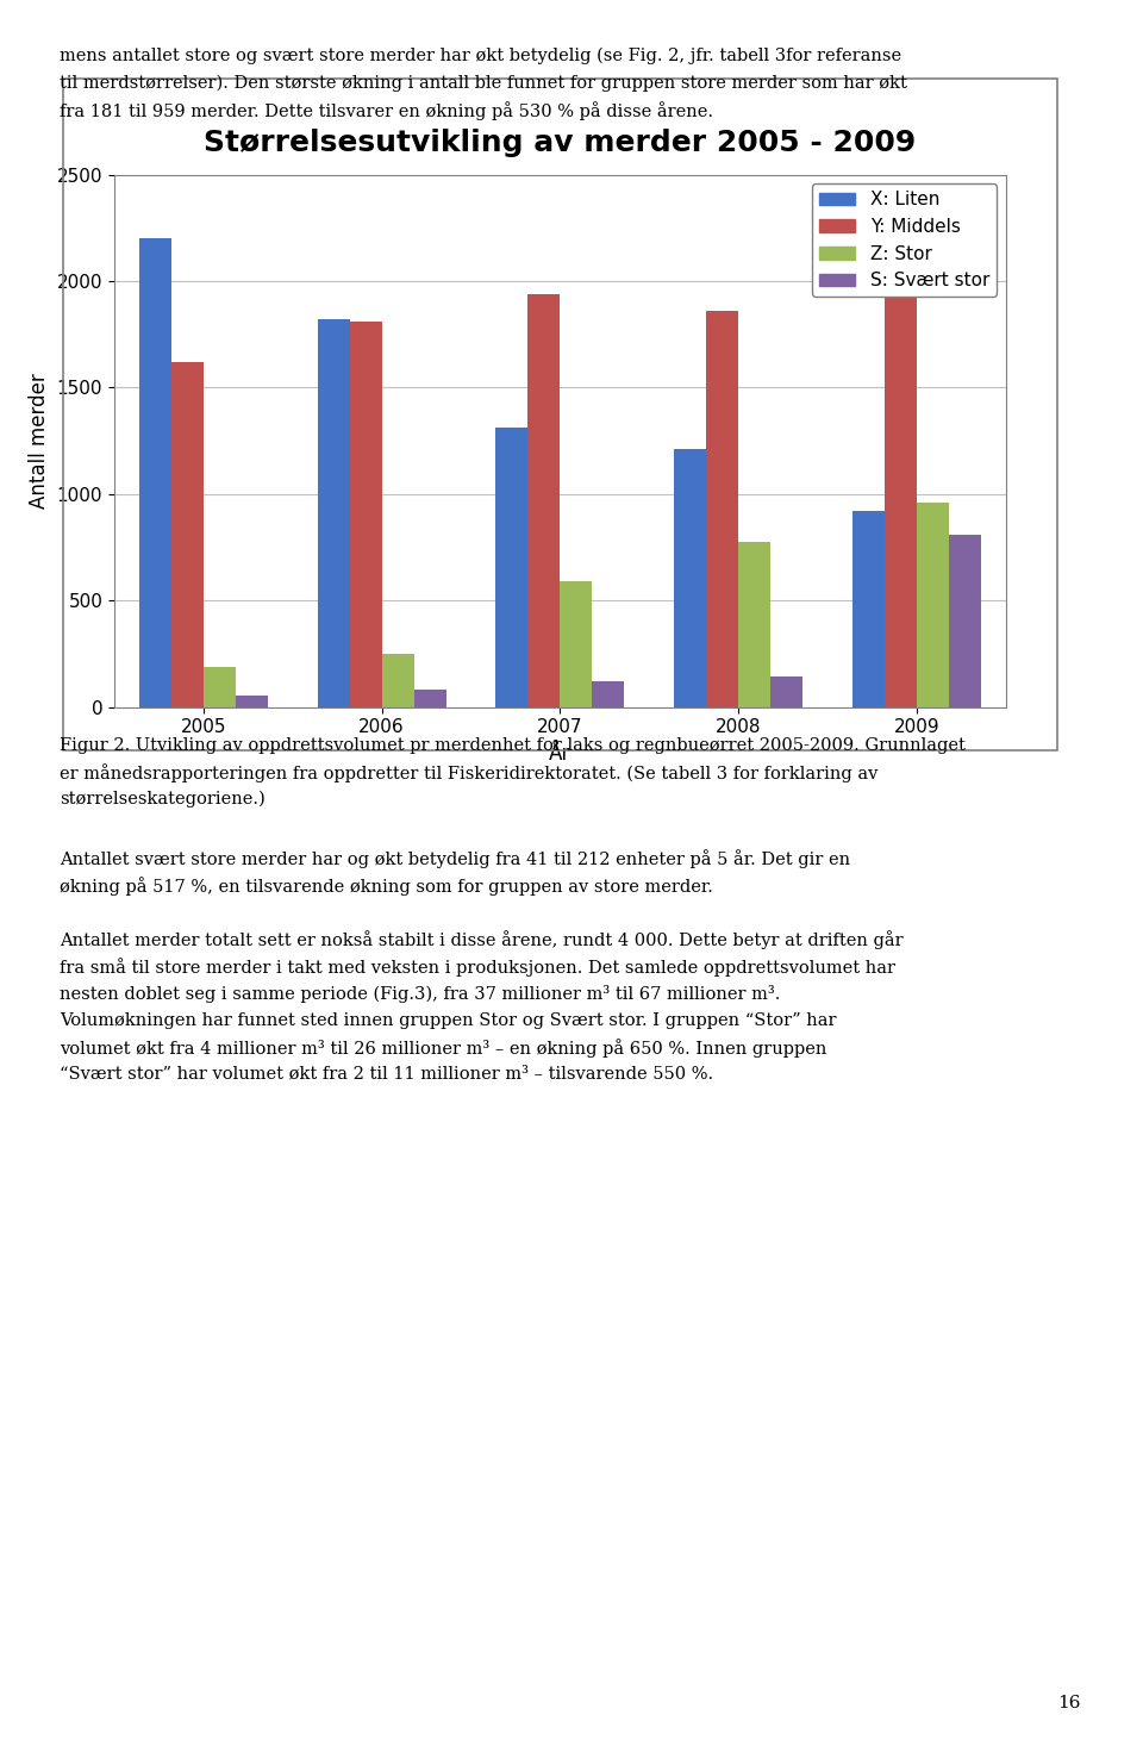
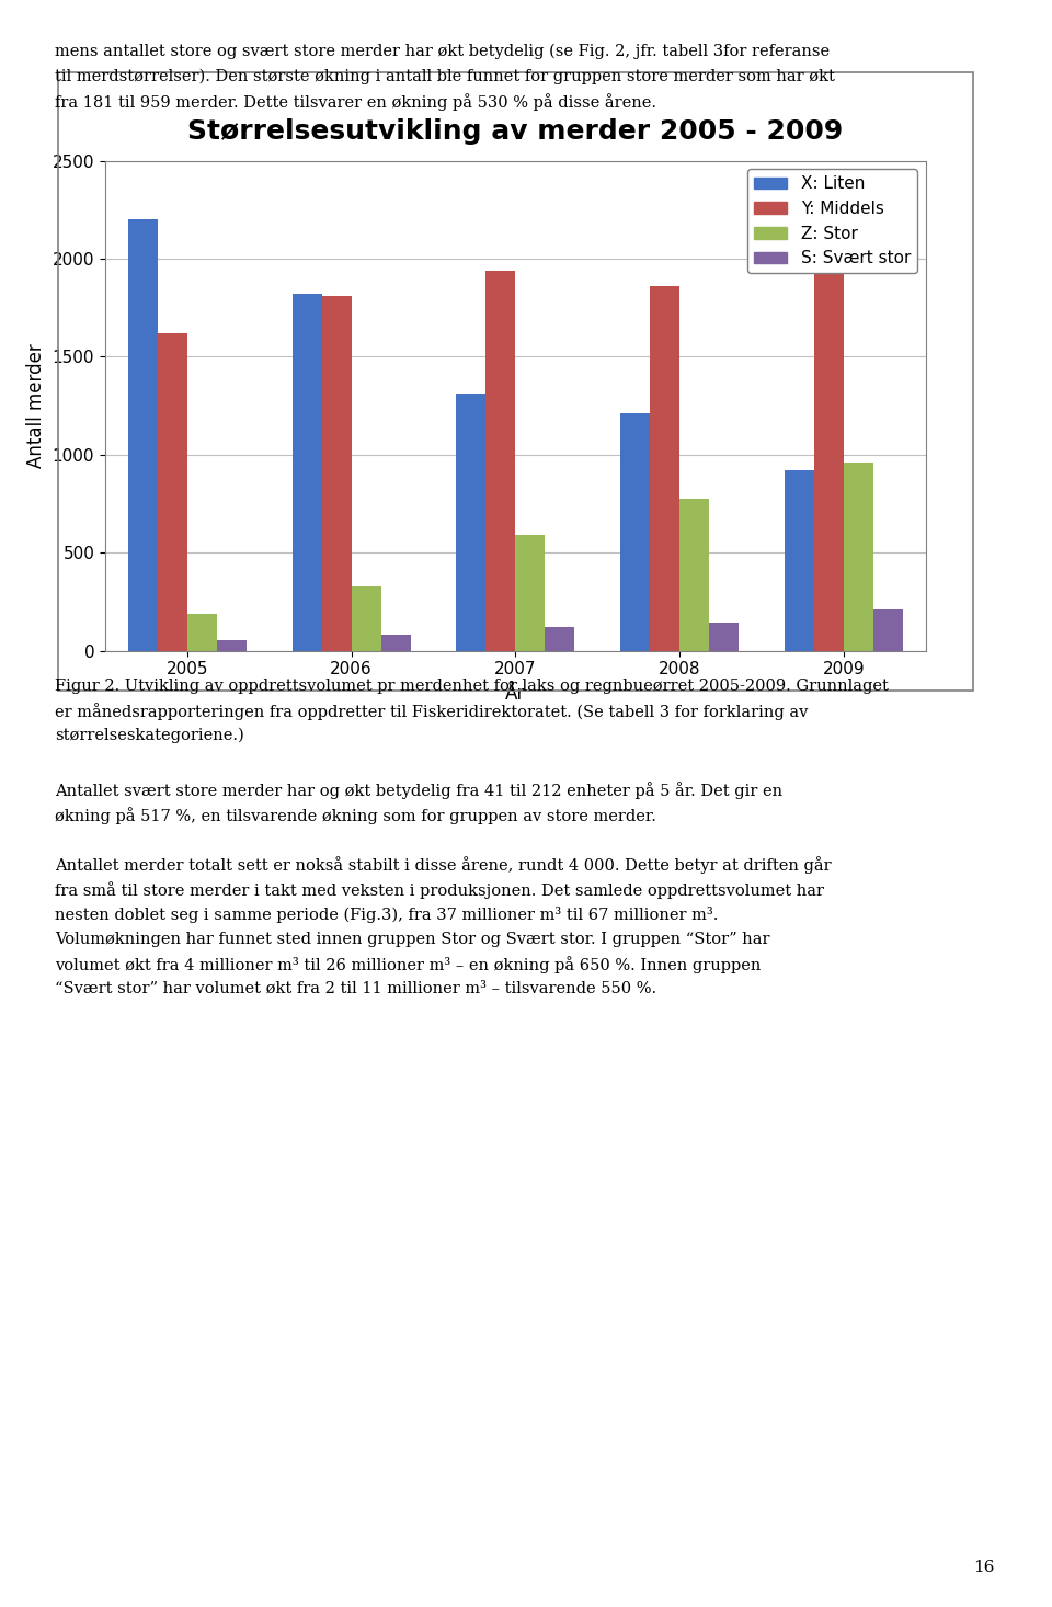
Z: Stor/2006: 250 -> 330
S: Svært stor/2009: 810 -> 210
